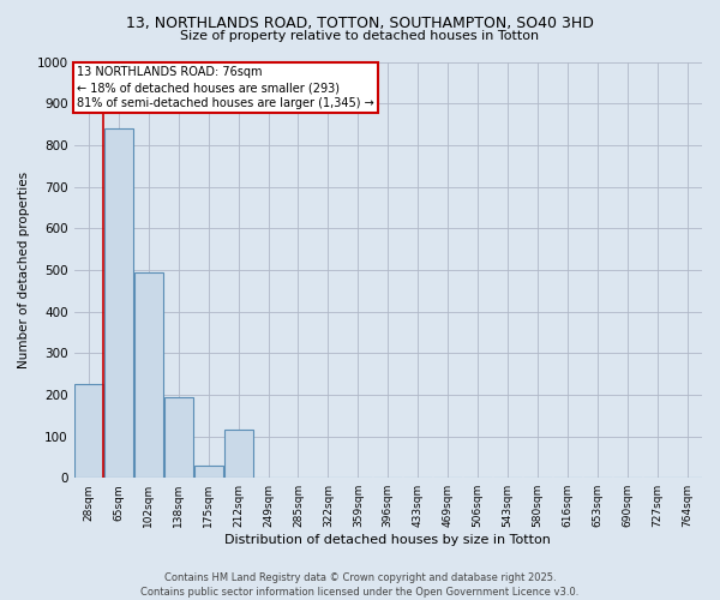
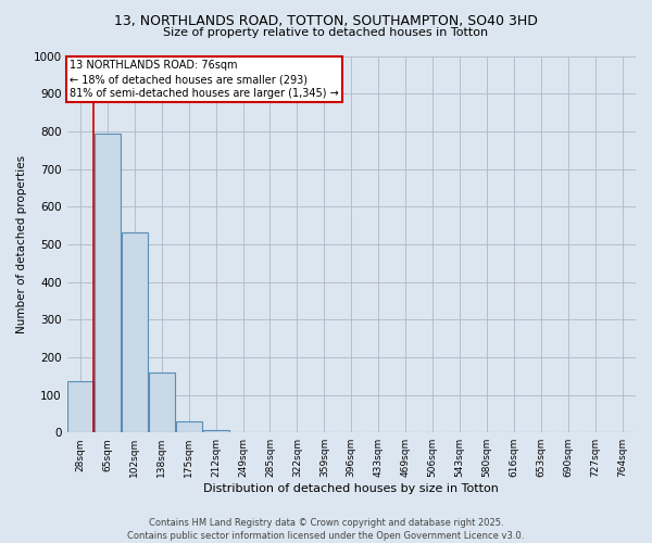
28sqm: 225 -> 135
65sqm: 840 -> 795
102sqm: 495 -> 530
138sqm: 195 -> 160
212sqm: 115 -> 5
